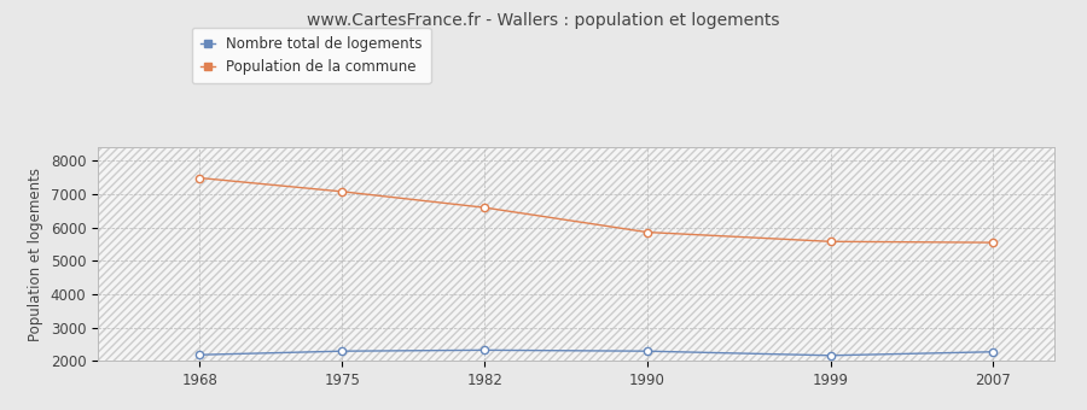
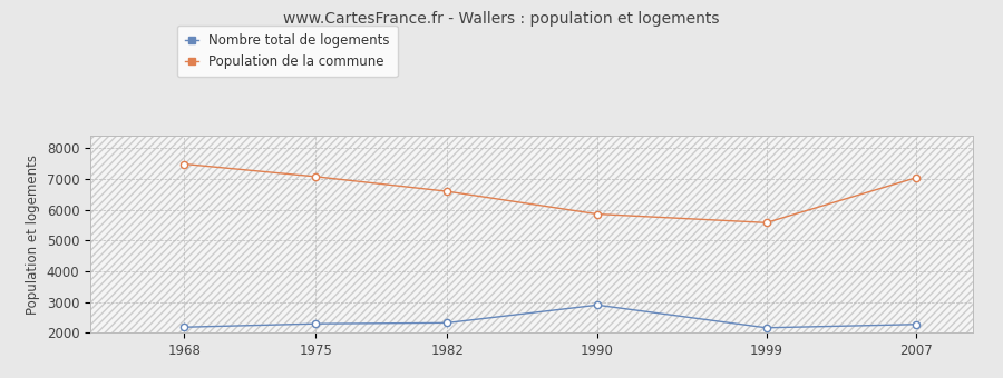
Nombre total de logements/1990: 2290 -> 2900
Population de la commune/2007: 5550 -> 7050
